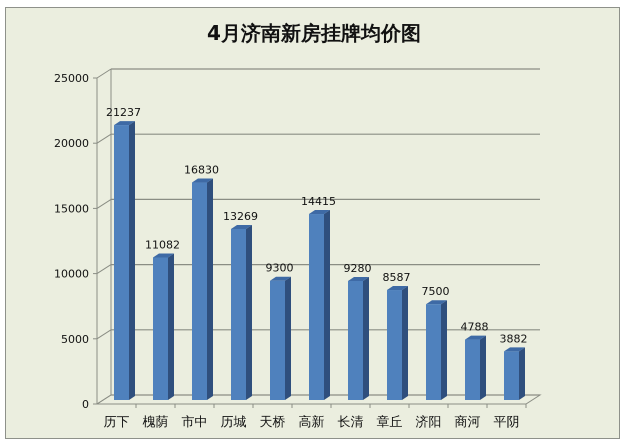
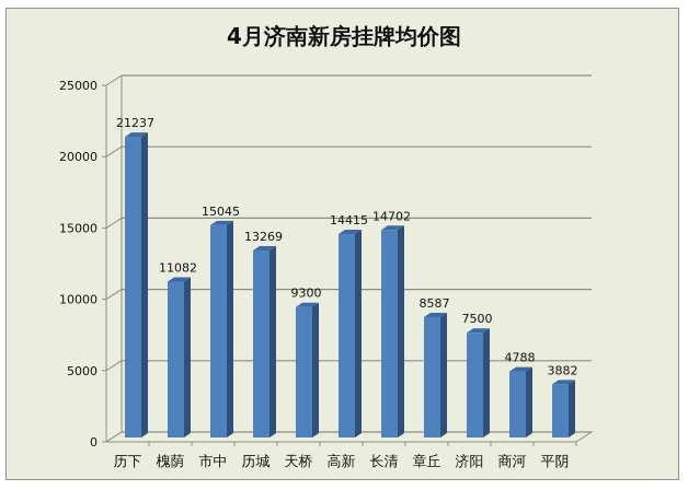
市中: 16830 -> 15045
长清: 9280 -> 14702
